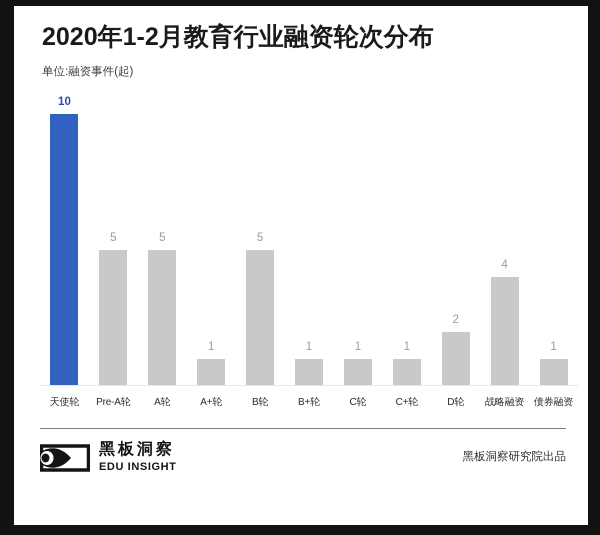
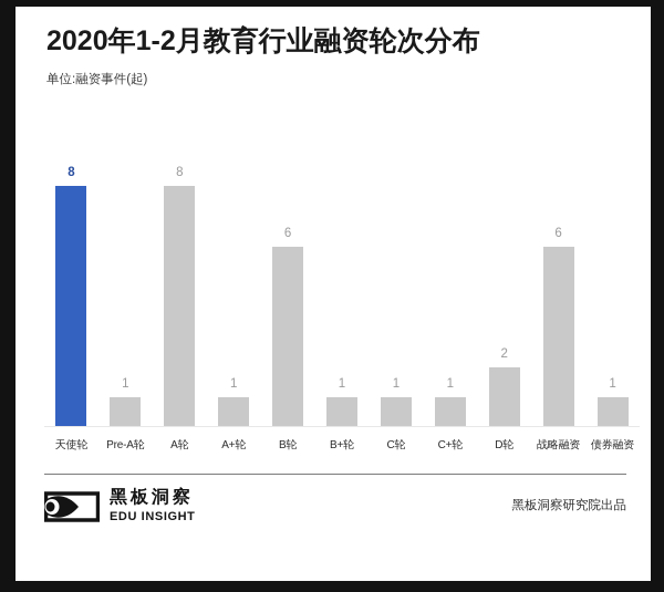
天使轮: 10 -> 8
Pre-A轮: 5 -> 1
A轮: 5 -> 8
B轮: 5 -> 6
战略融资: 4 -> 6
